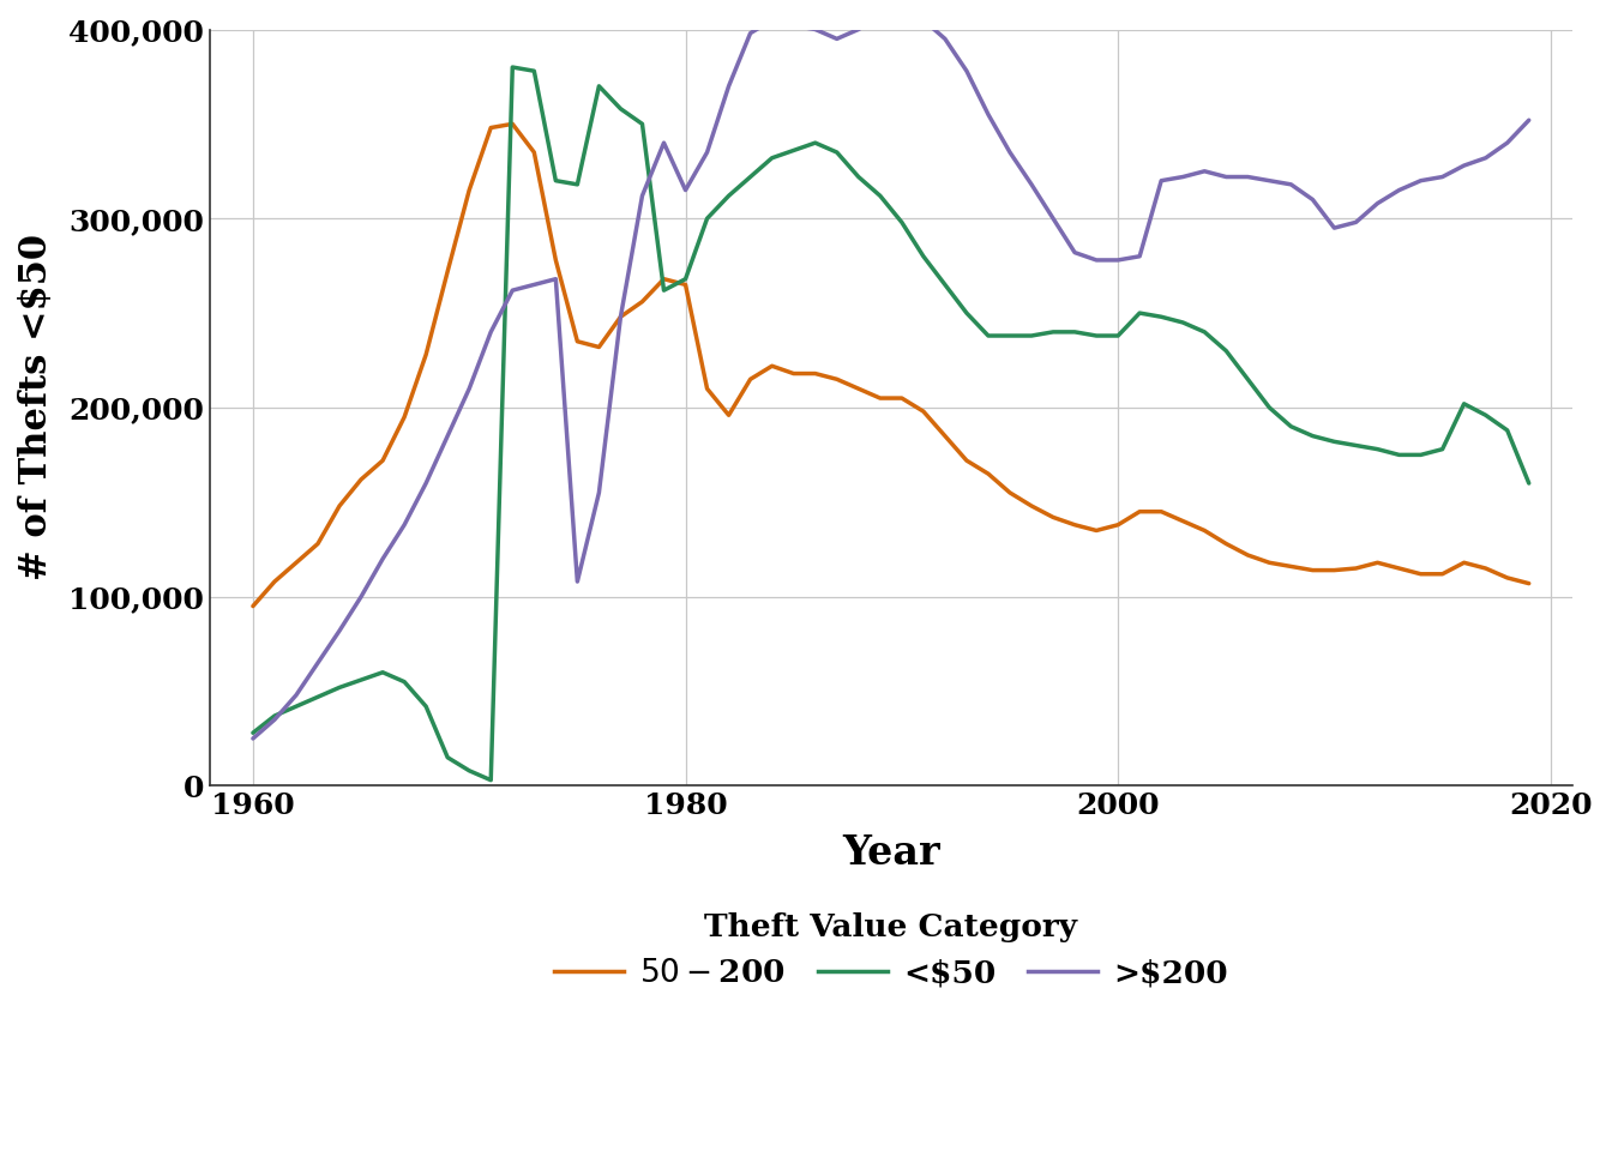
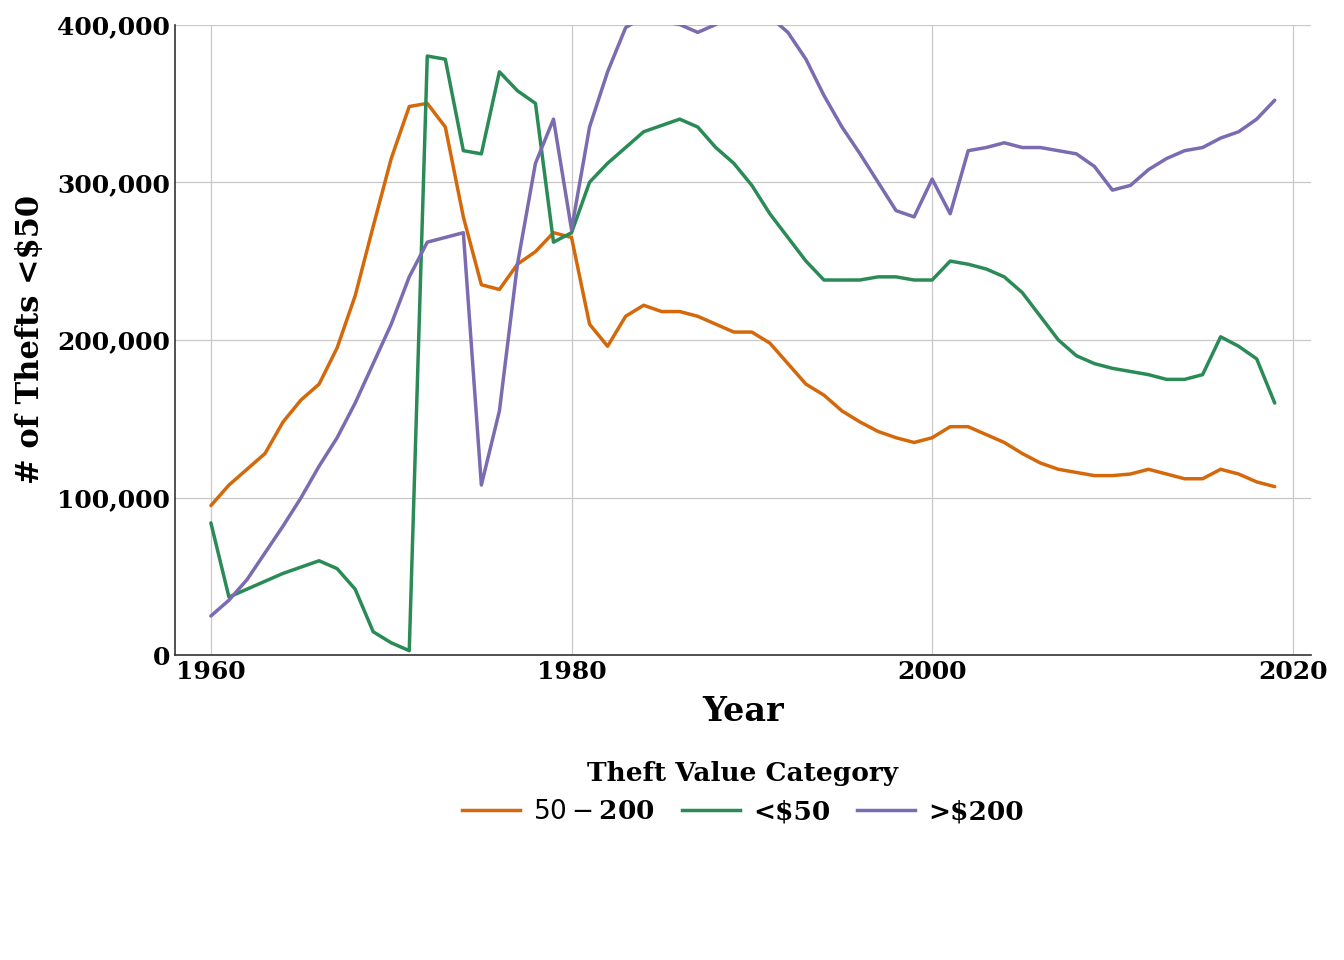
<$50/1960: 28,000 -> 84,000
>$200/1980: 315,000 -> 270,000
>$200/2000: 278,000 -> 302,000
